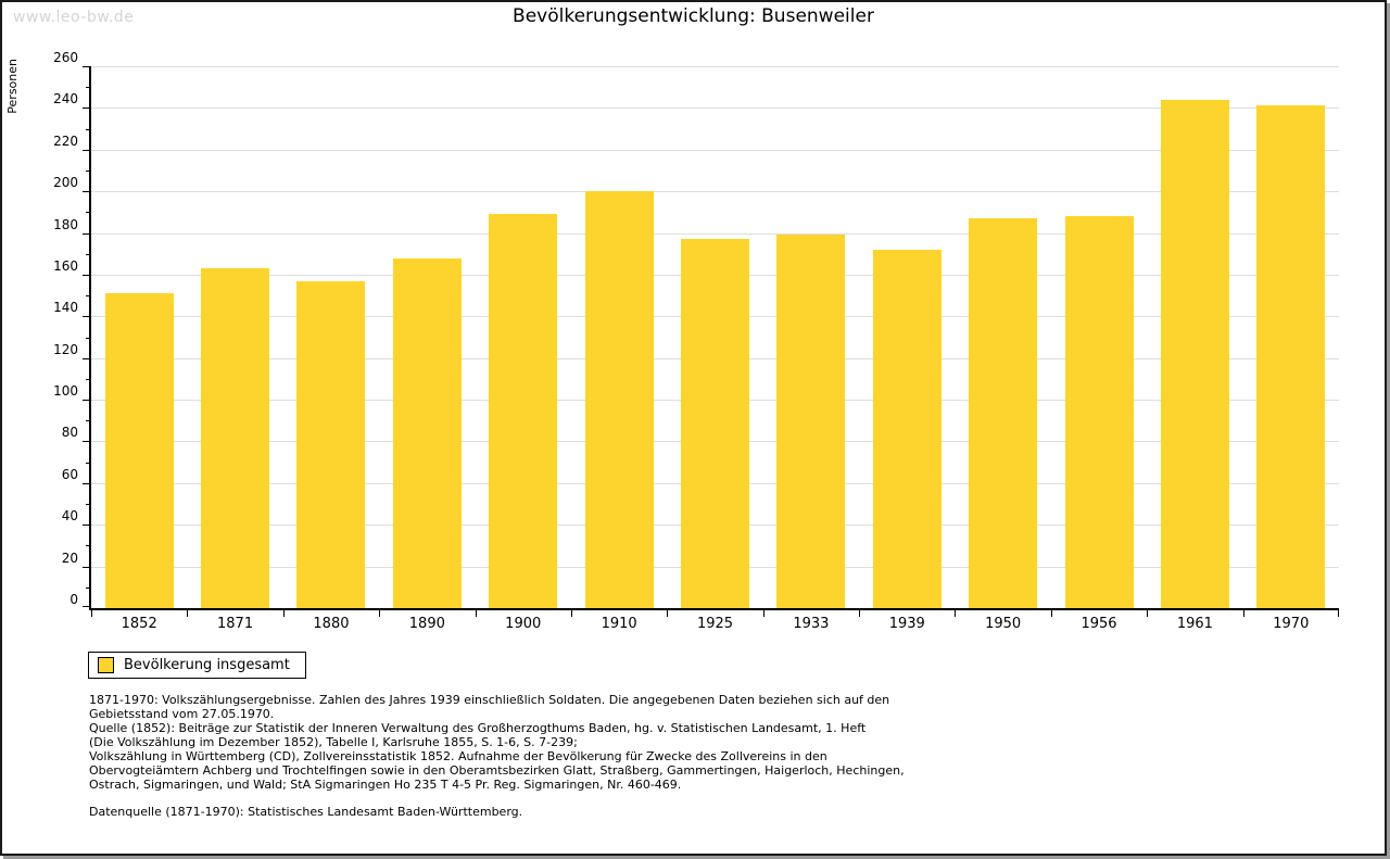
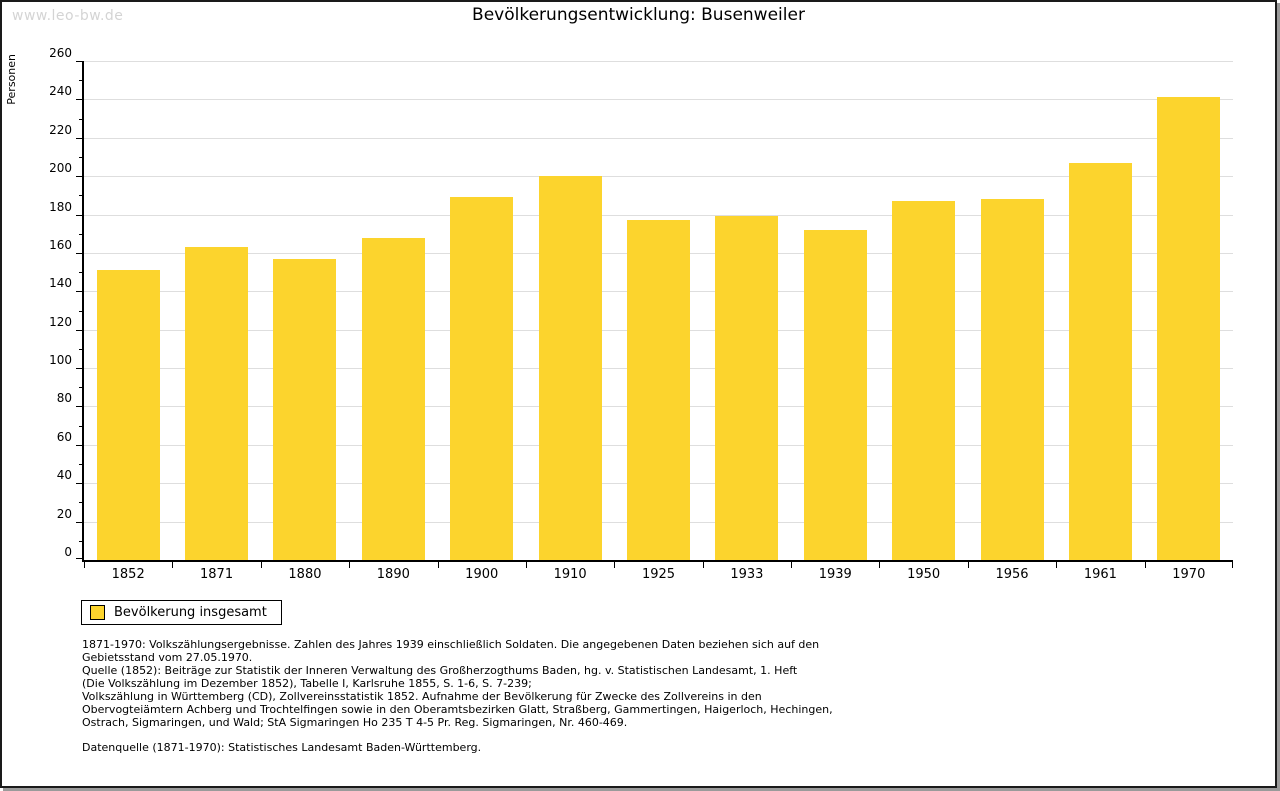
1961: 244 -> 207
